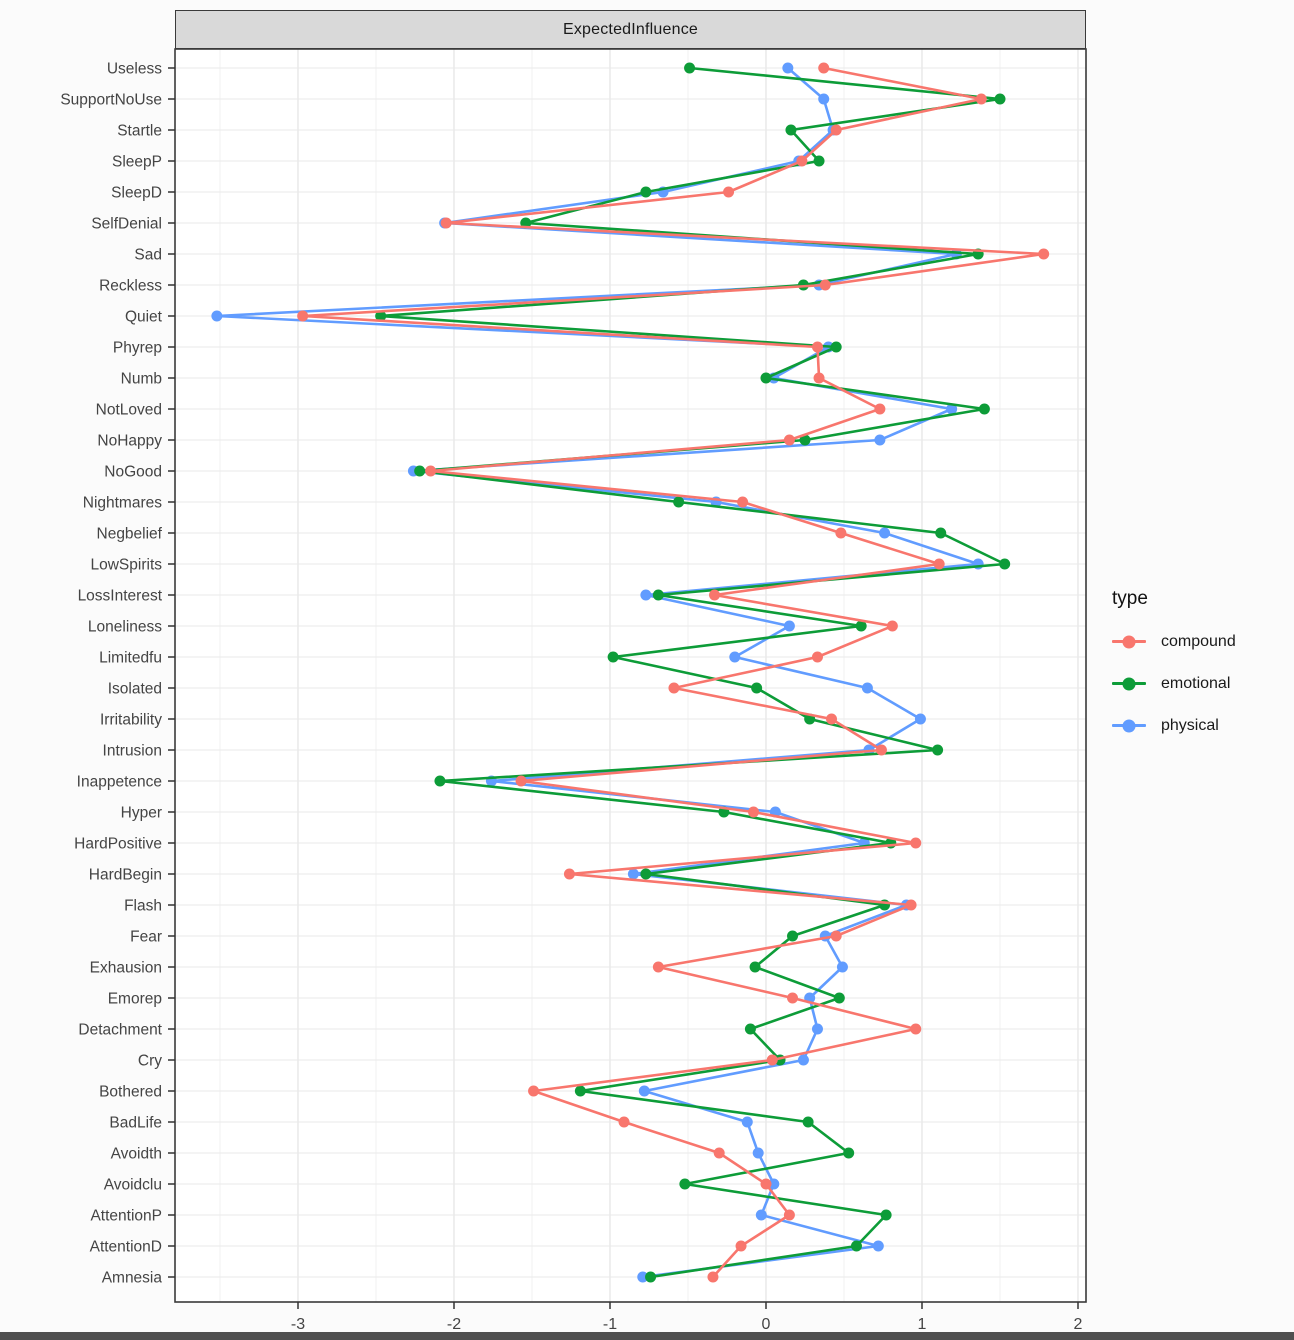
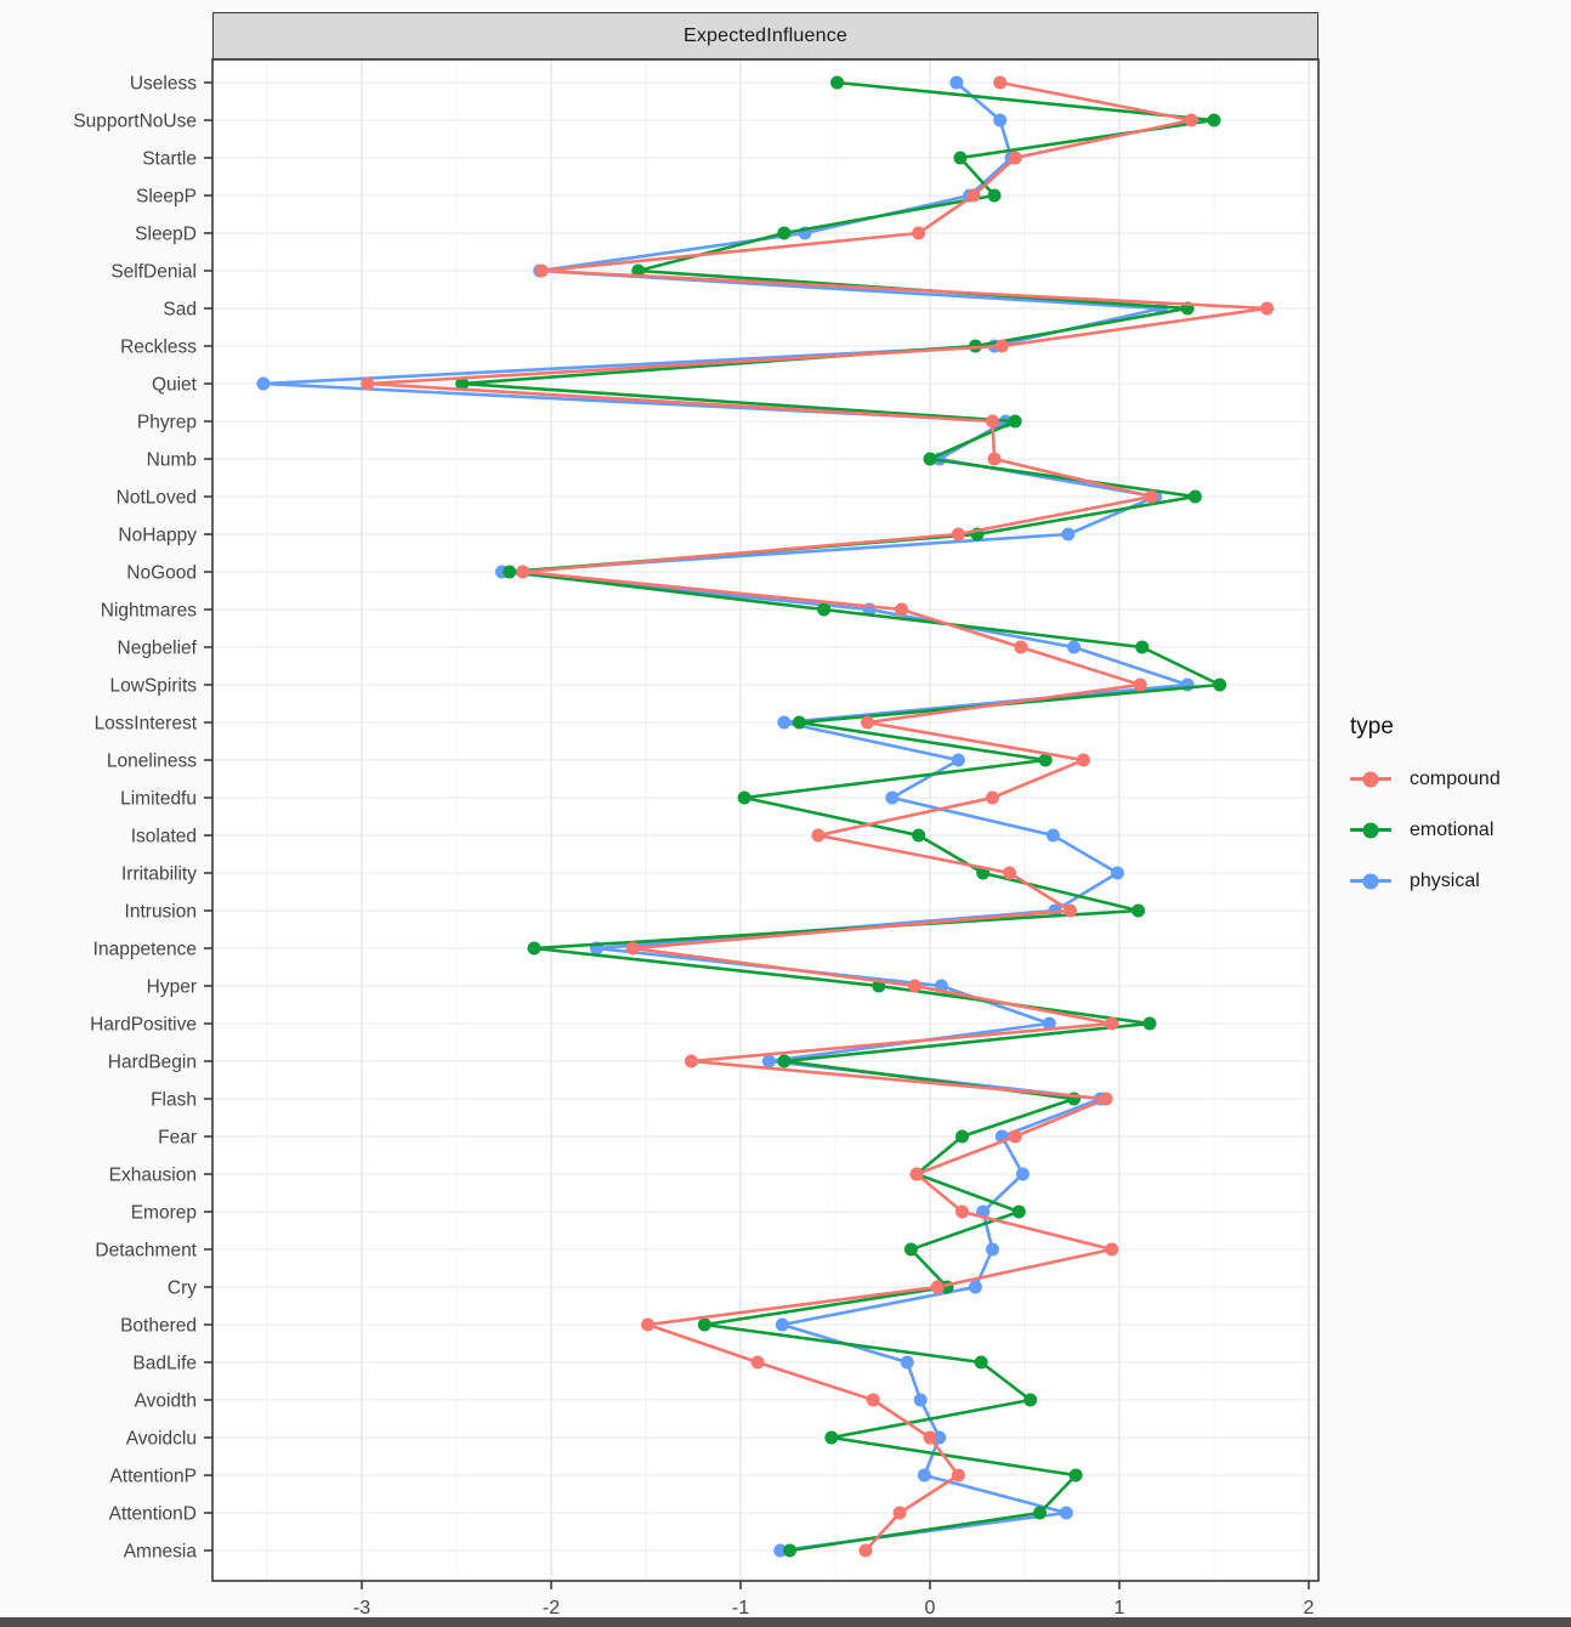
compound/SleepD: -0.24 -> -0.06
compound/NotLoved: 0.73 -> 1.17
emotional/HardPositive: 0.80 -> 1.16
compound/Exhausion: -0.69 -> -0.07
